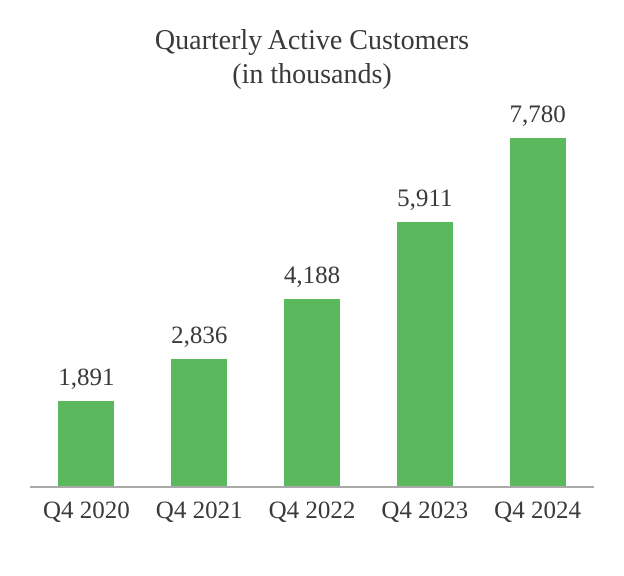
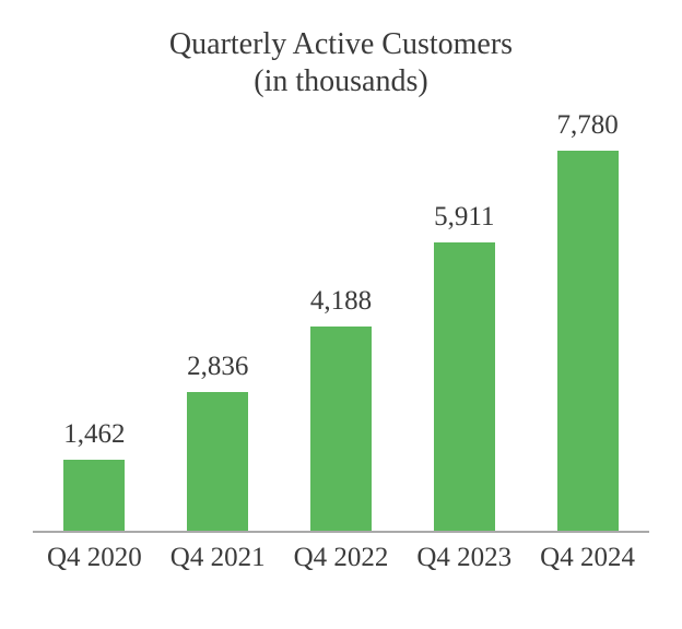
Q4 2020: 1,891 -> 1,462
